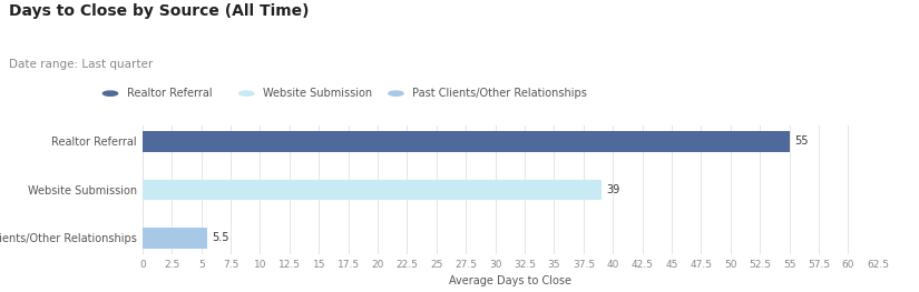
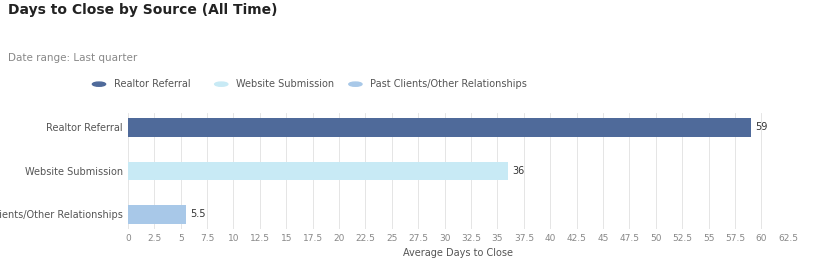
Realtor Referral: 55 -> 59
Website Submission: 39 -> 36
